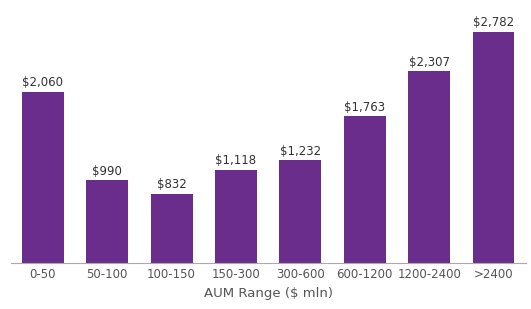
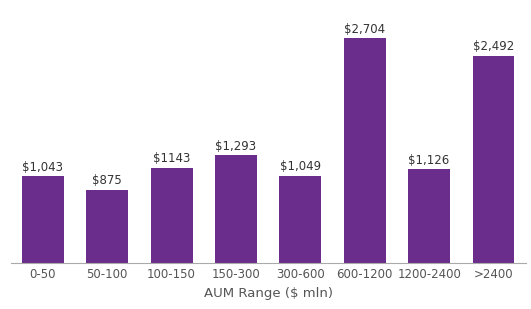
0-50: $2,060 -> $1,043
50-100: $990 -> $875
100-150: $832 -> $1143
150-300: $1,118 -> $1,293
300-600: $1,232 -> $1,049
600-1200: $1,763 -> $2,704
1200-2400: $2,307 -> $1,126
>2400: $2,782 -> $2,492
